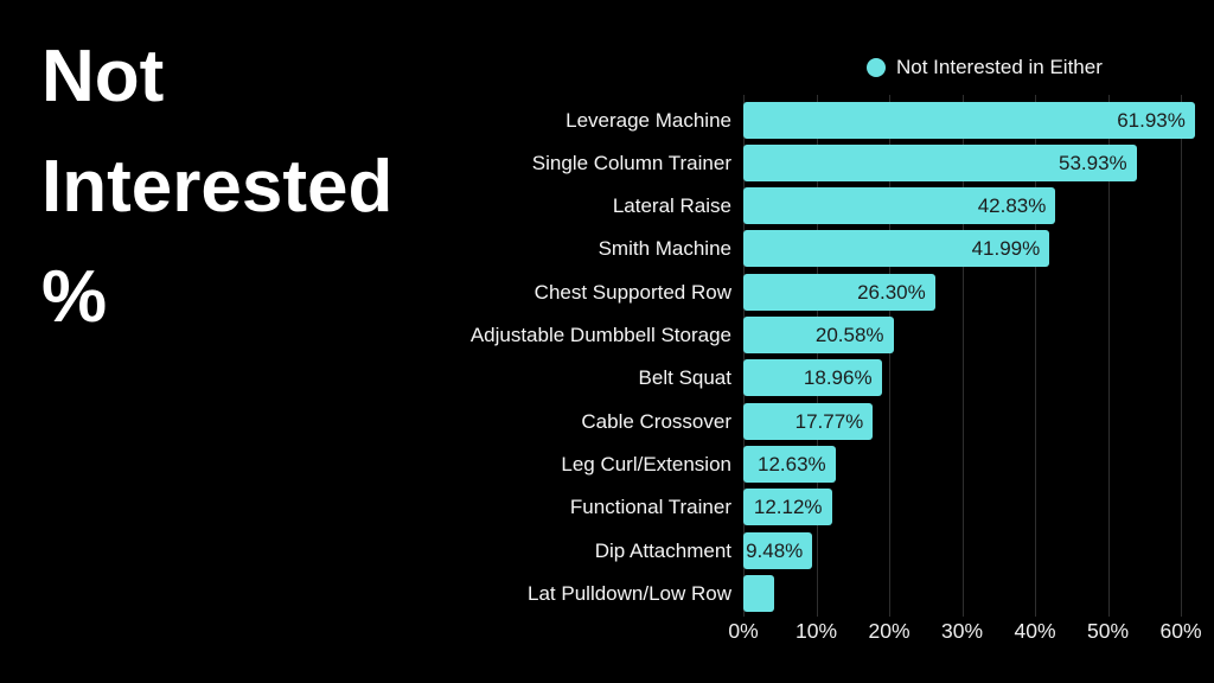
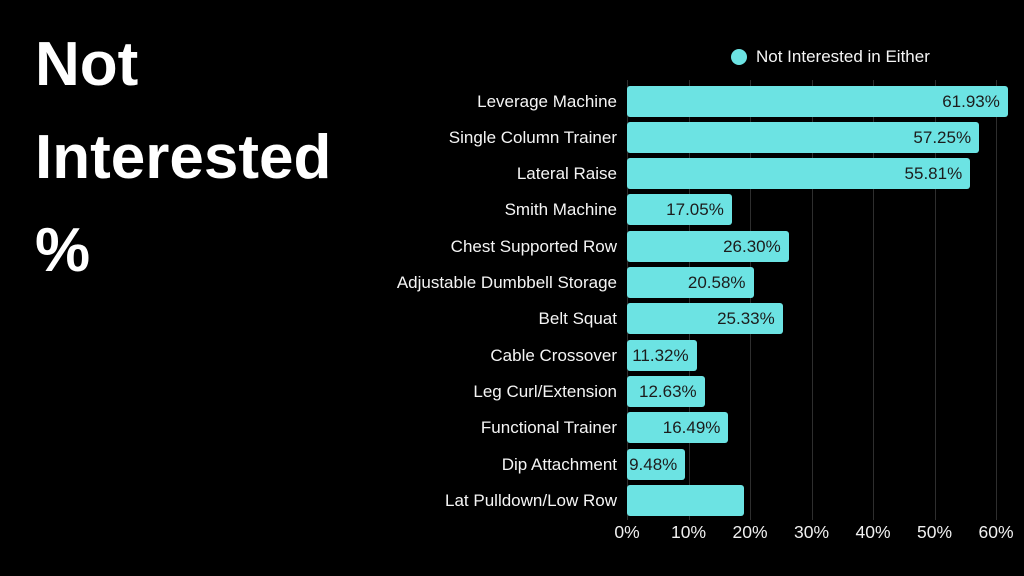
Single Column Trainer: 53.93% -> 57.25%
Lateral Raise: 42.83% -> 55.81%
Smith Machine: 41.99% -> 17.05%
Belt Squat: 18.96% -> 25.33%
Cable Crossover: 17.77% -> 11.32%
Functional Trainer: 12.12% -> 16.49%
Lat Pulldown/Low Row: 4% -> 19%
